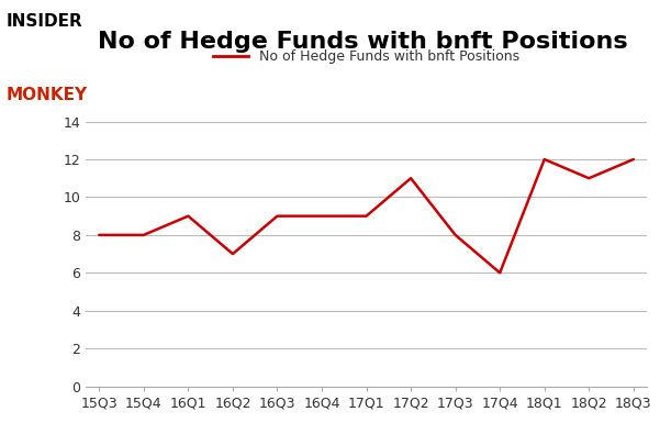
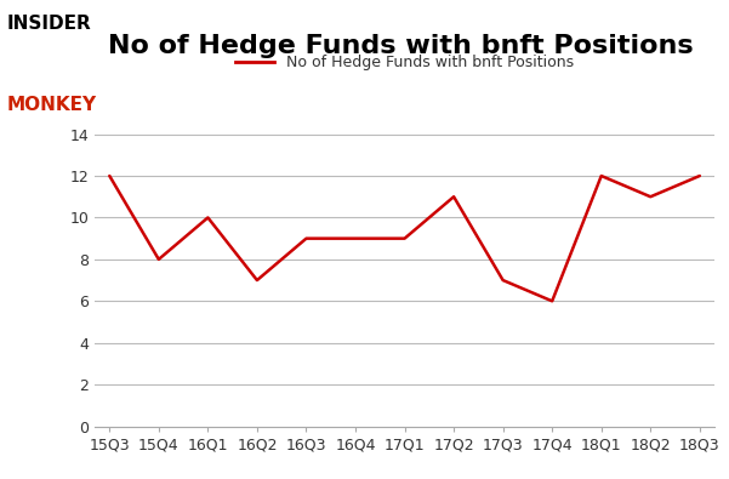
15Q3: 8 -> 12
16Q1: 9 -> 10
17Q3: 8 -> 7
